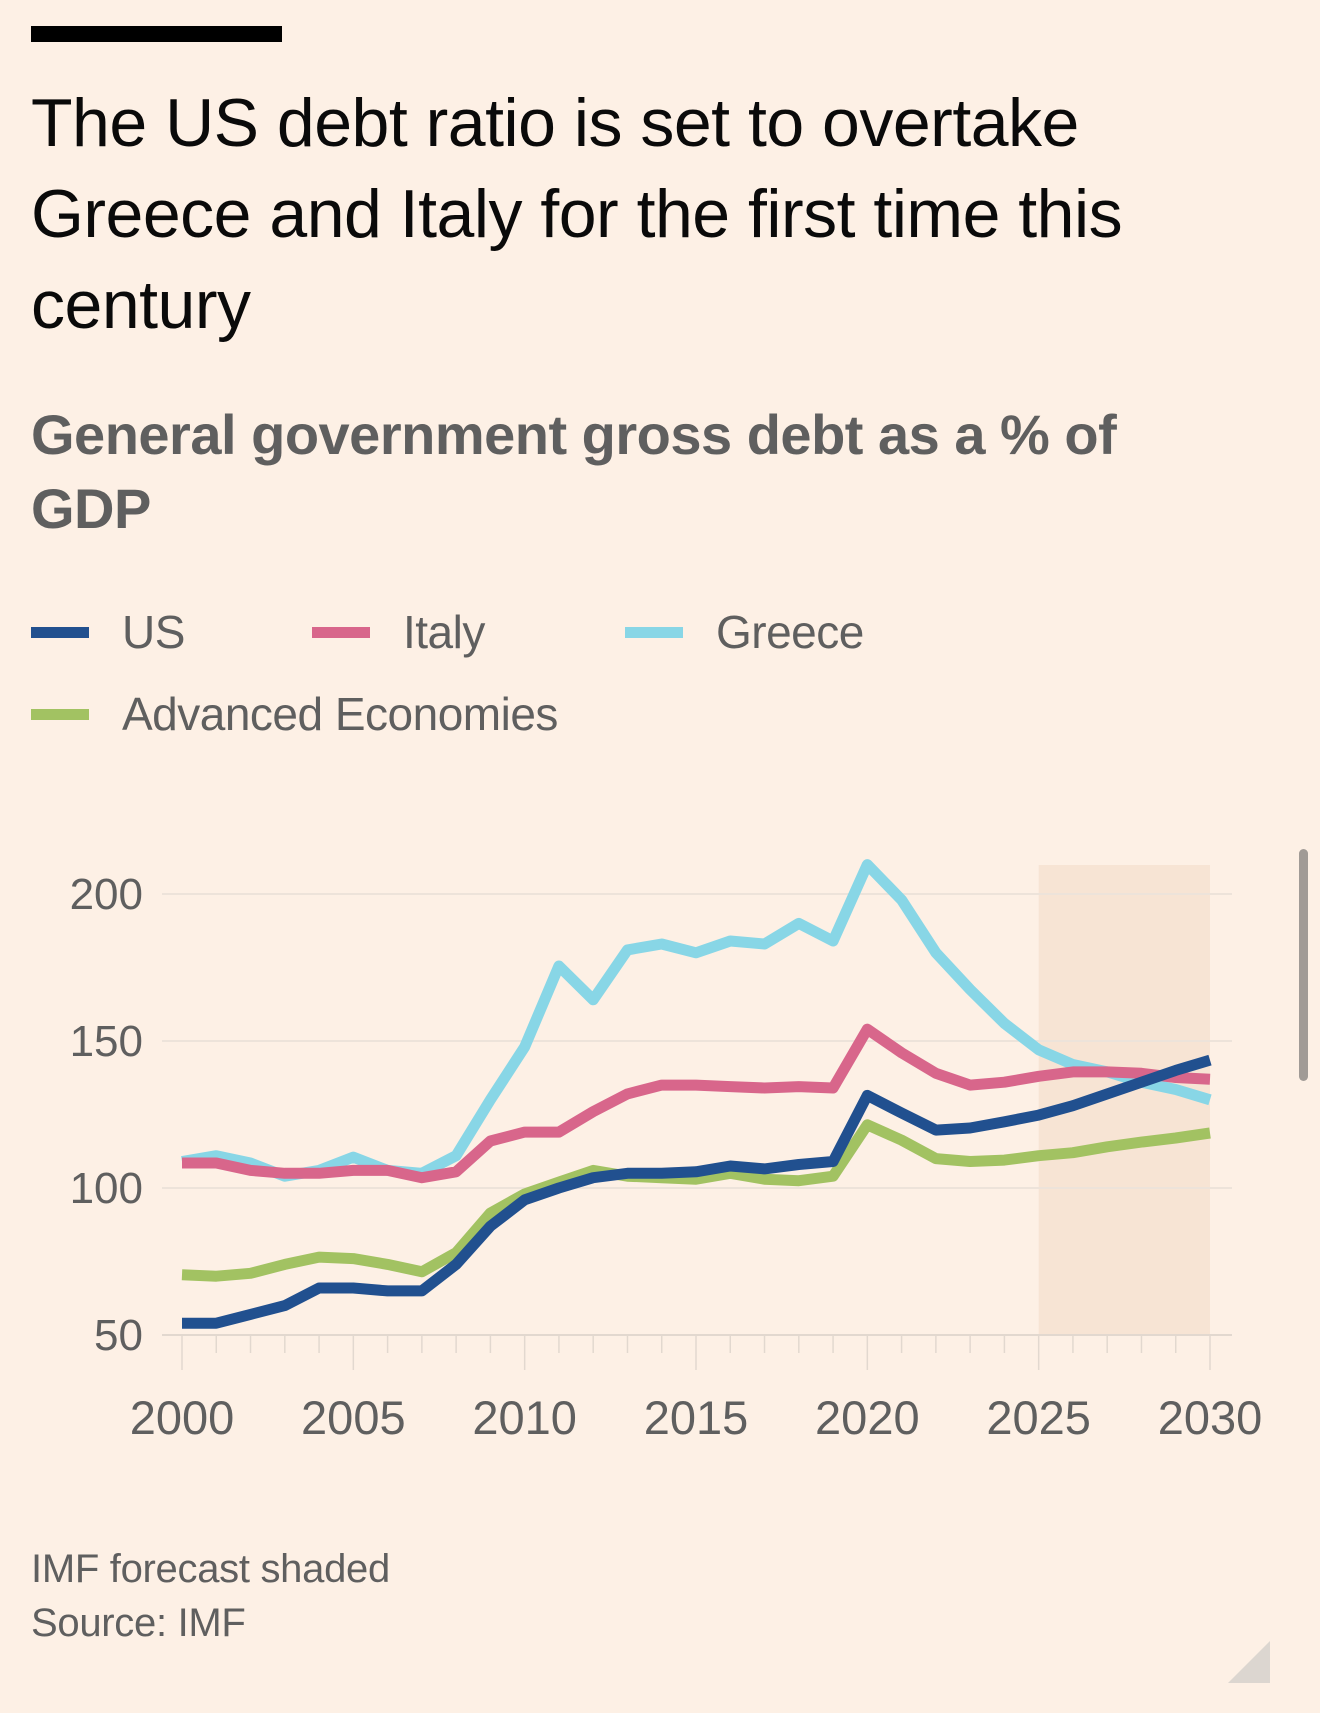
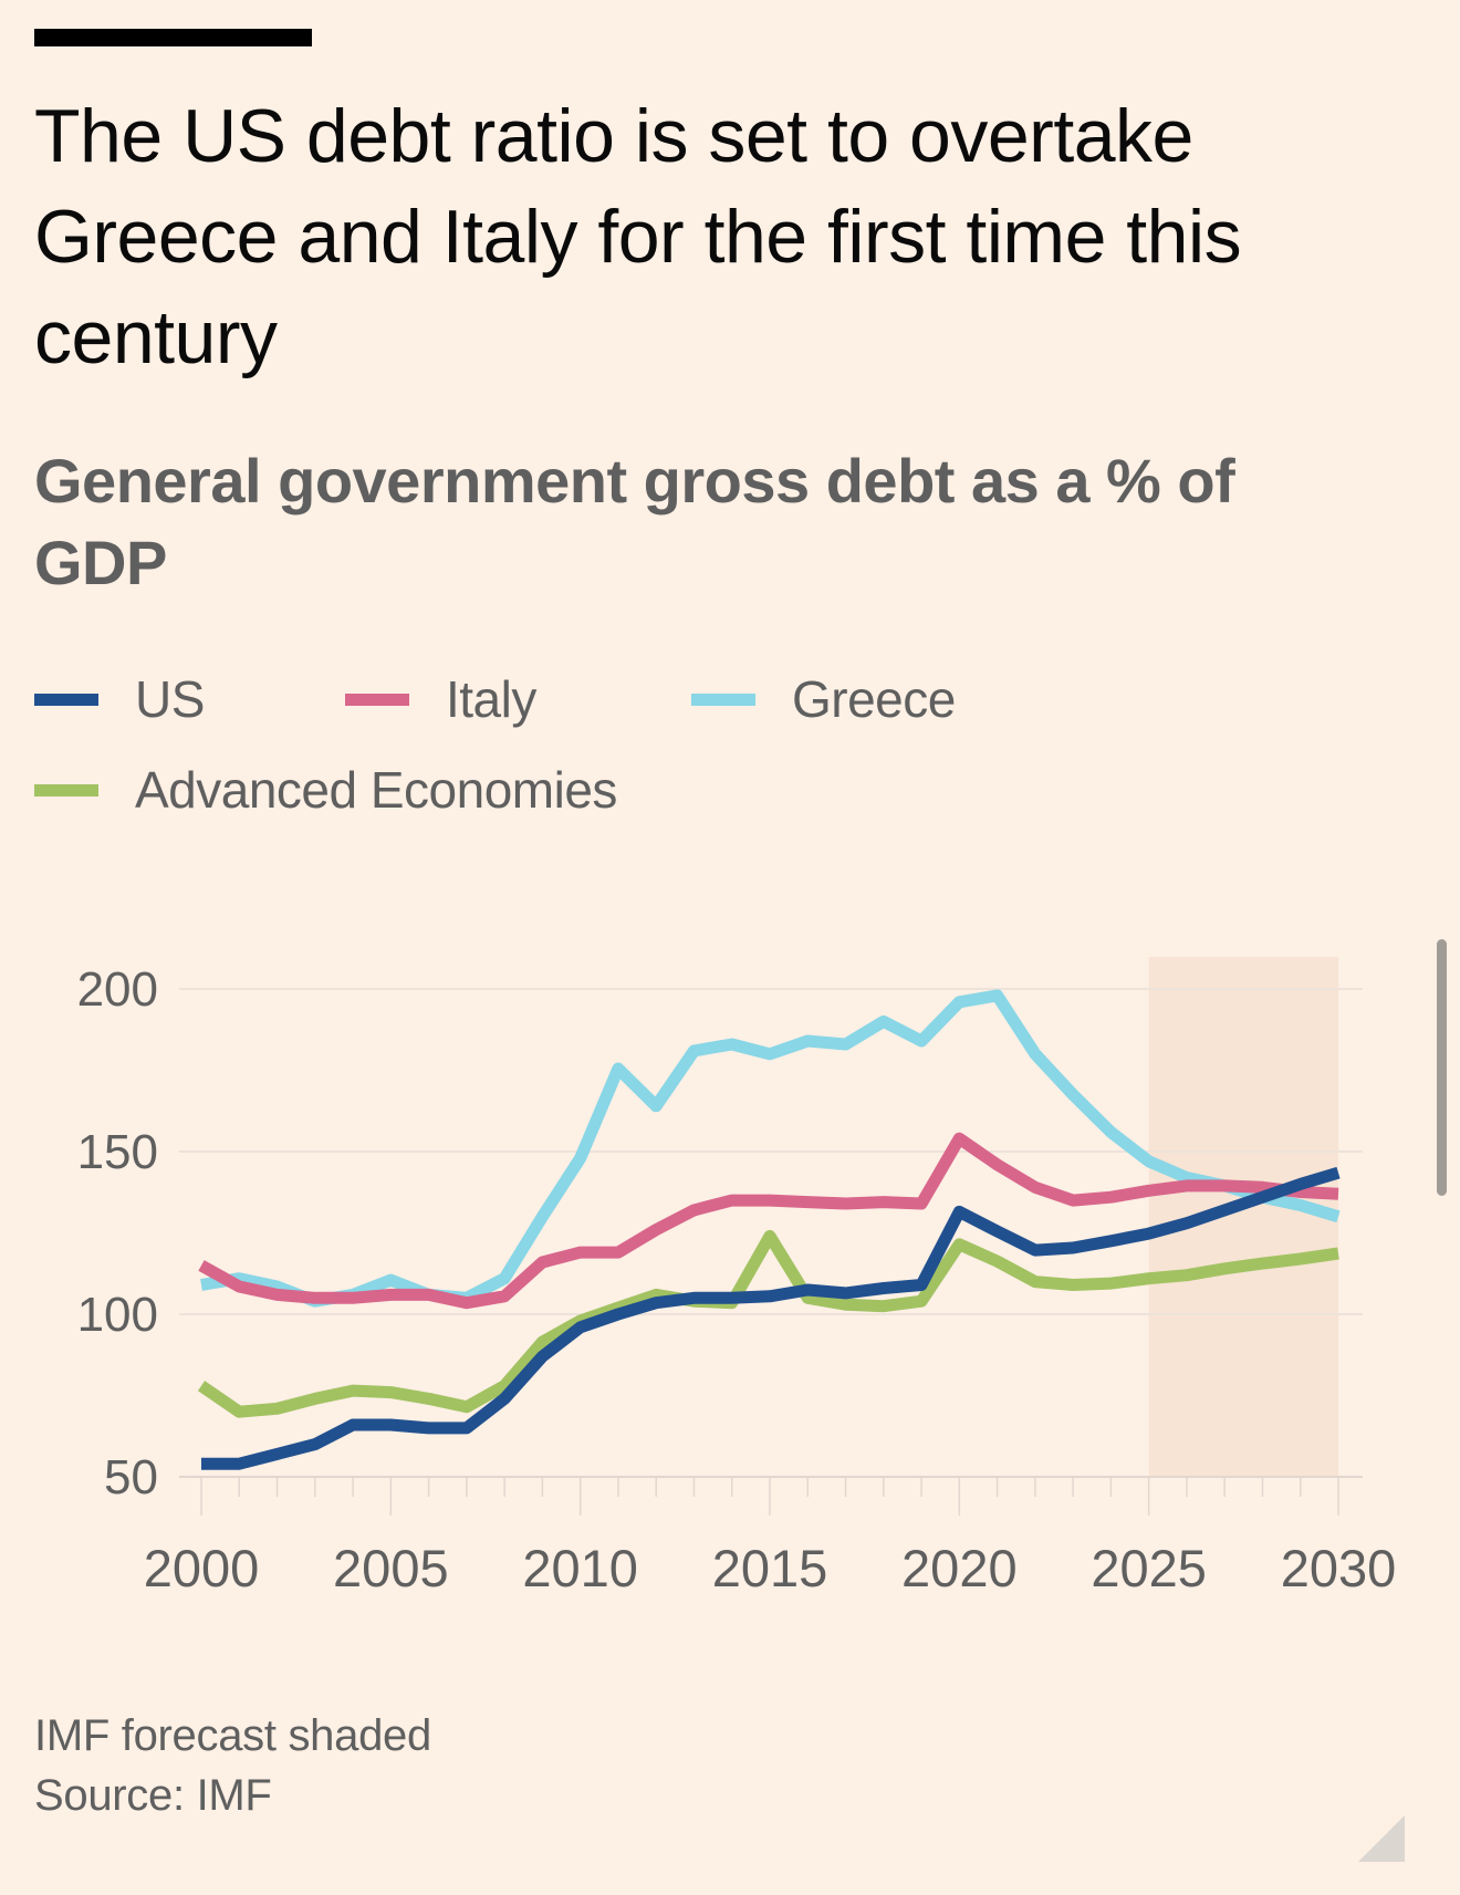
Italy/2000: 108 -> 115
Advanced Economies/2000: 70 -> 78
Advanced Economies/2015: 103 -> 124
Greece/2020: 210 -> 196
